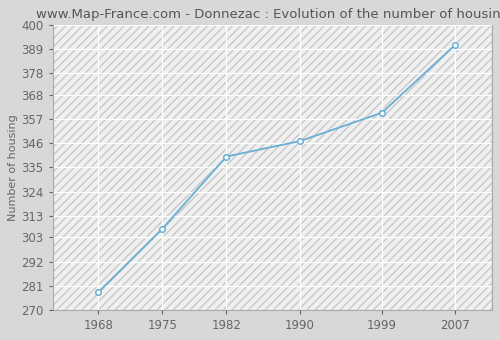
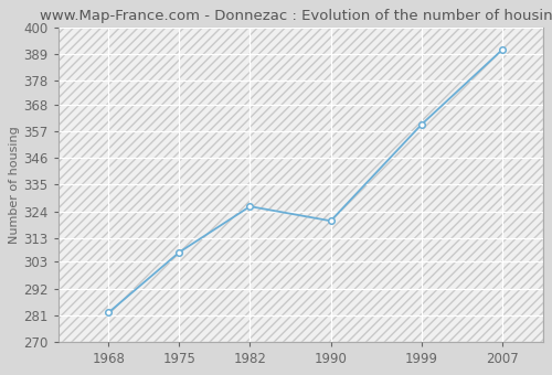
1968: 278 -> 282
1982: 340 -> 326
1990: 347 -> 320
